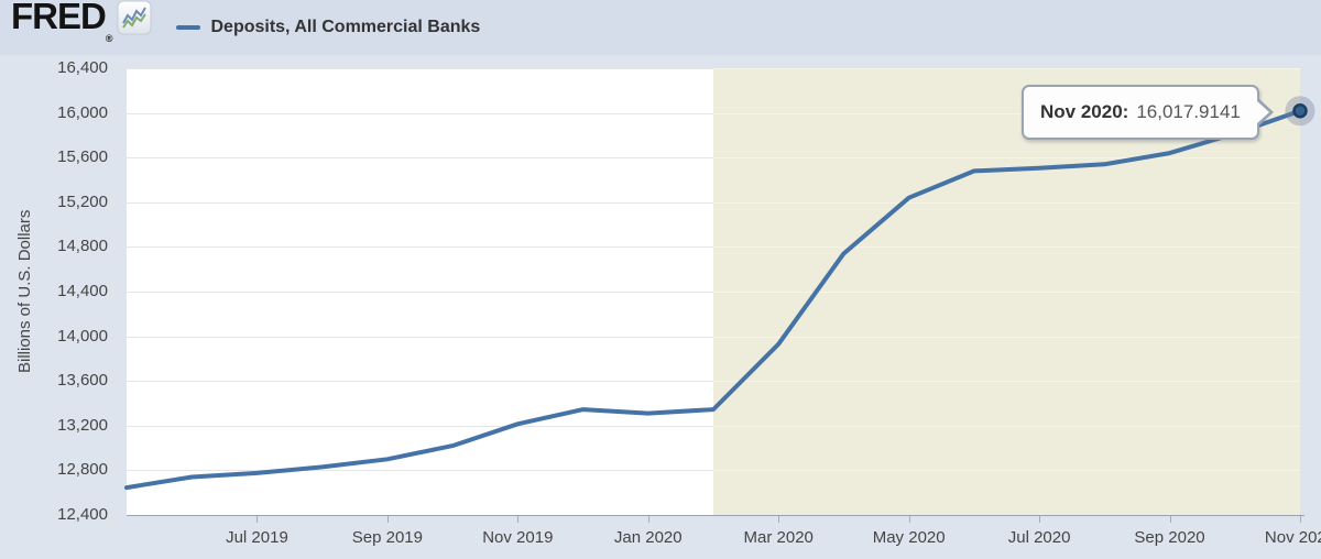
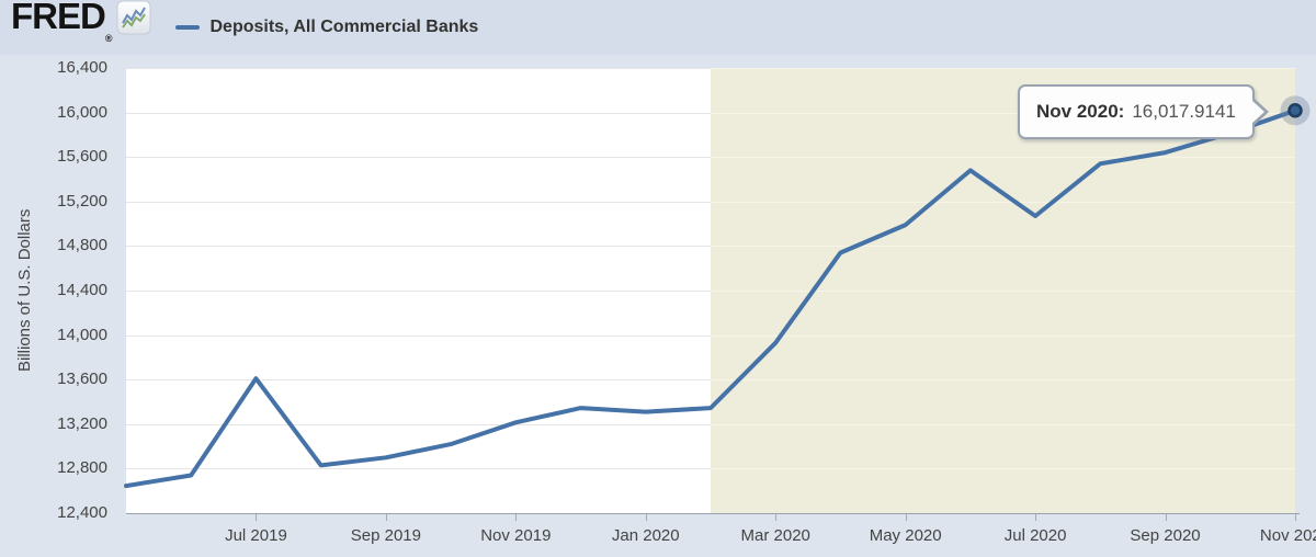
Jul 2019: 12780 -> 13610
May 2020: 15240 -> 14990
Jul 2020: 15500 -> 15070
